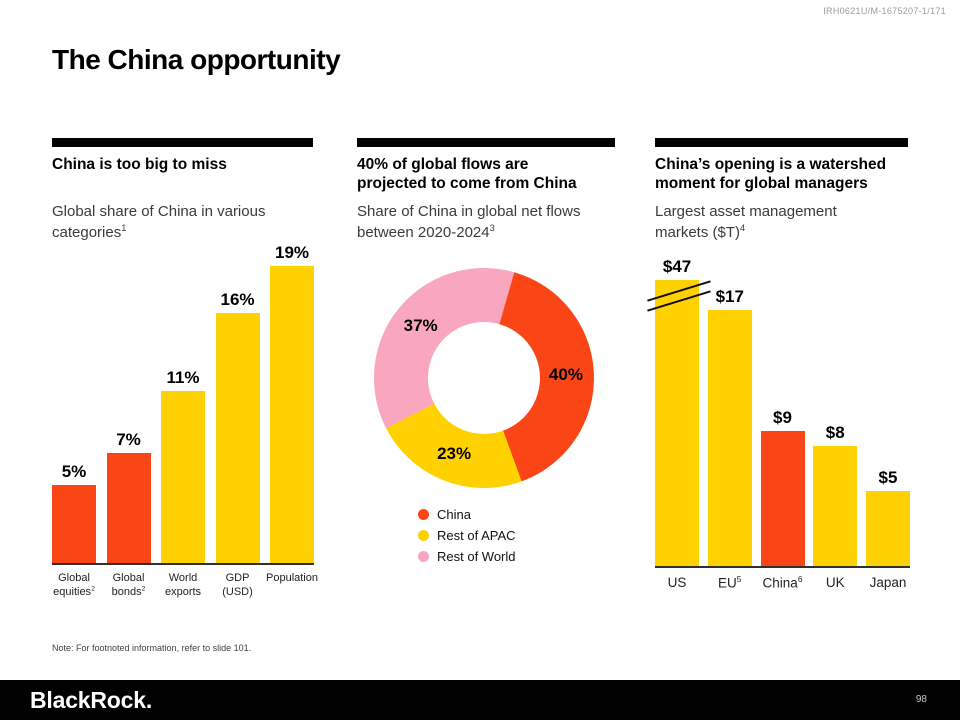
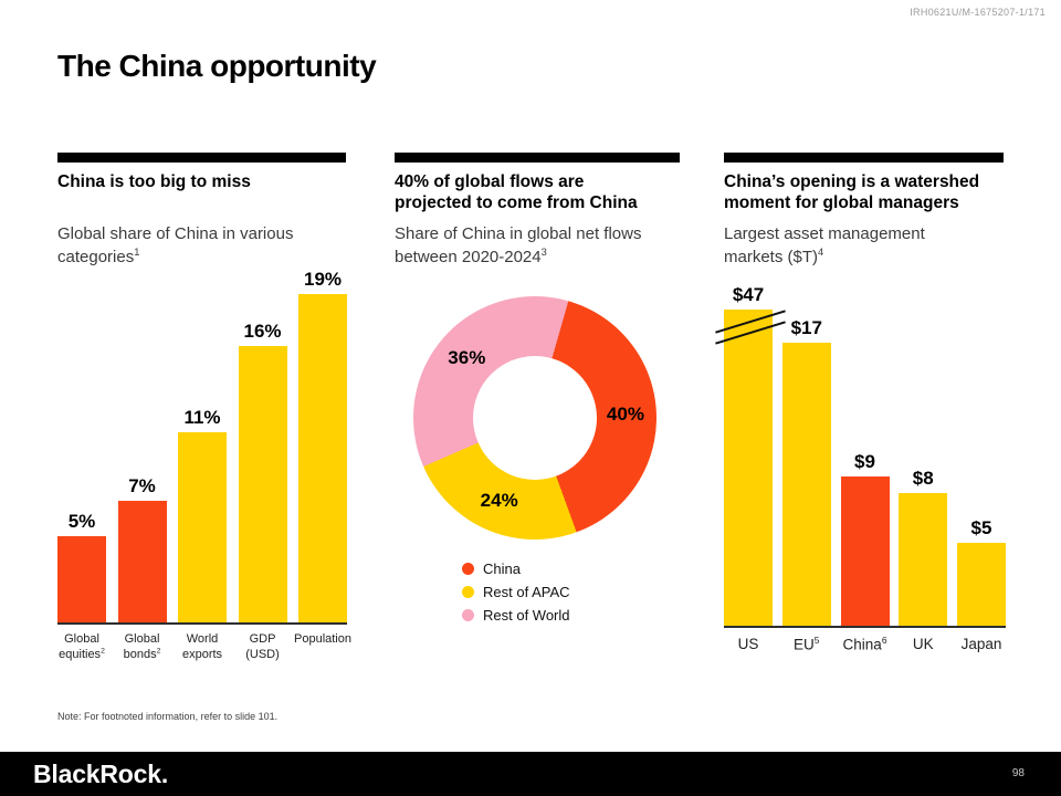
Share of China in global net flows between 2020-2024/Rest of APAC: 23% -> 24%
Share of China in global net flows between 2020-2024/Rest of World: 37% -> 36%
